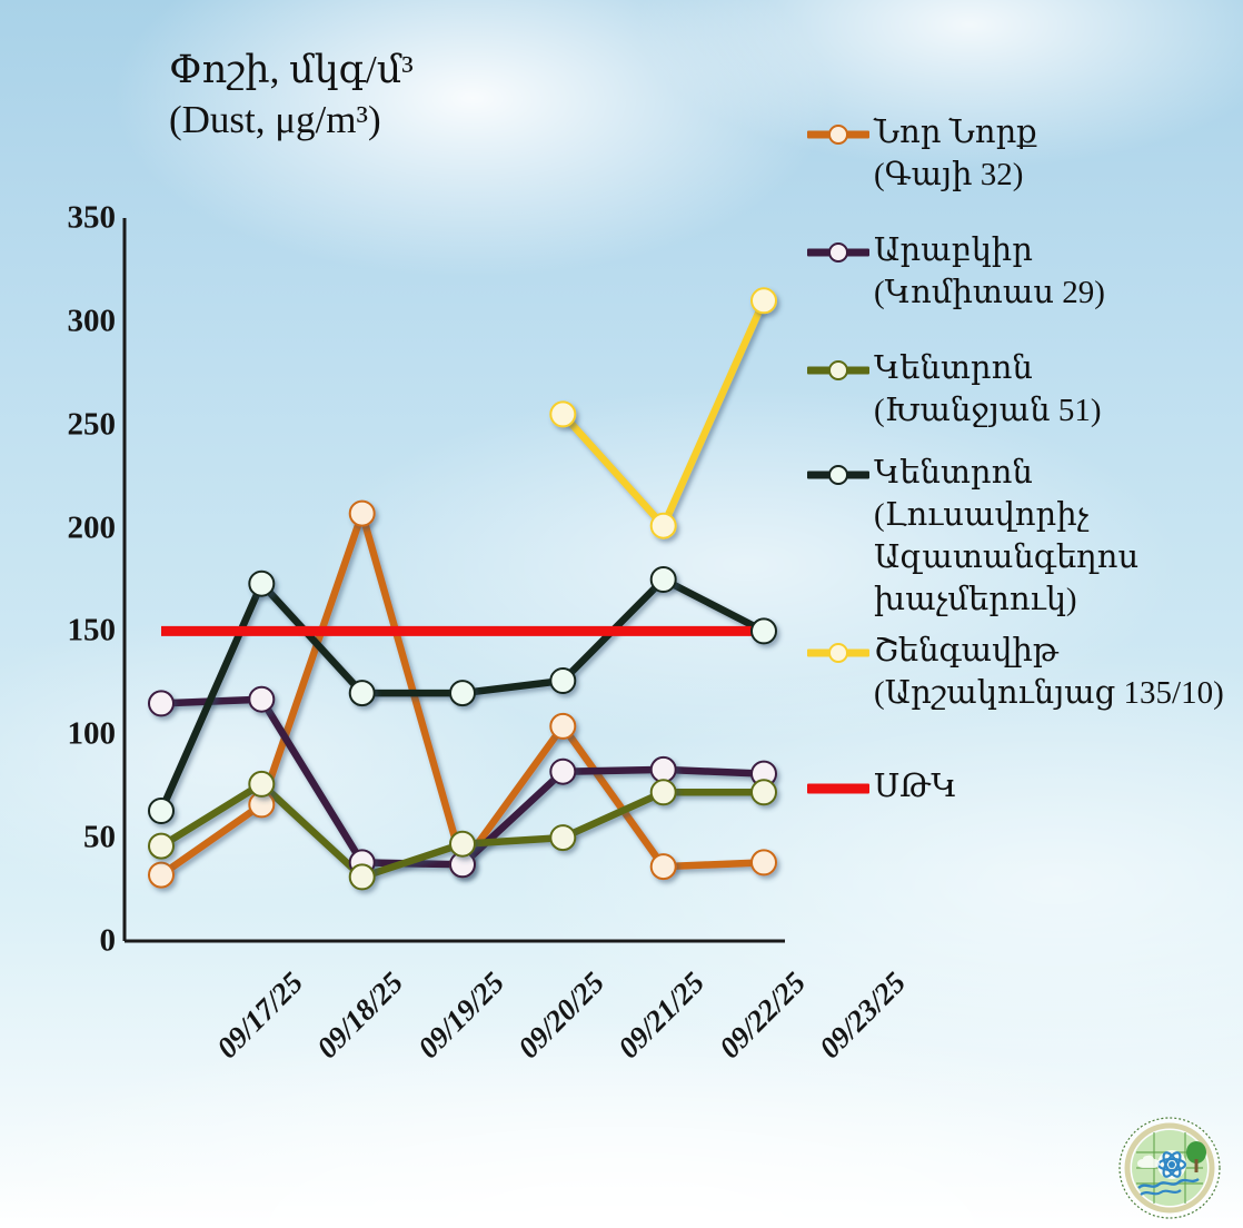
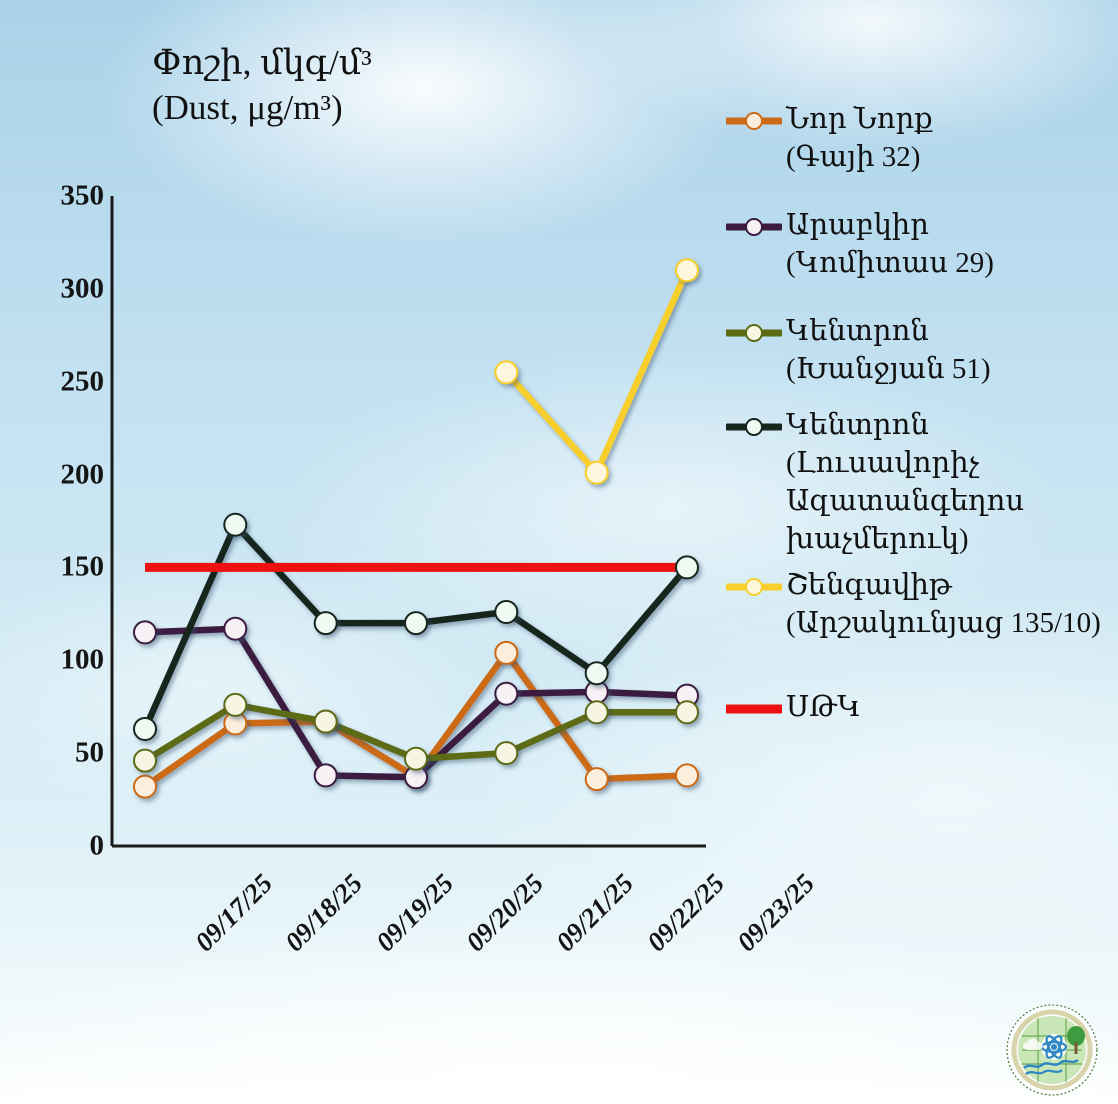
Նոր Նորք (Գայի 32)/09/19/25: 207 -> 67
Կենտրոն (Խանջյան 51)/09/19/25: 31 -> 67
Կենտրոն (Լուսավորիչ Ազատանգեղոս խաչմերուկ)/09/22/25: 175 -> 93
